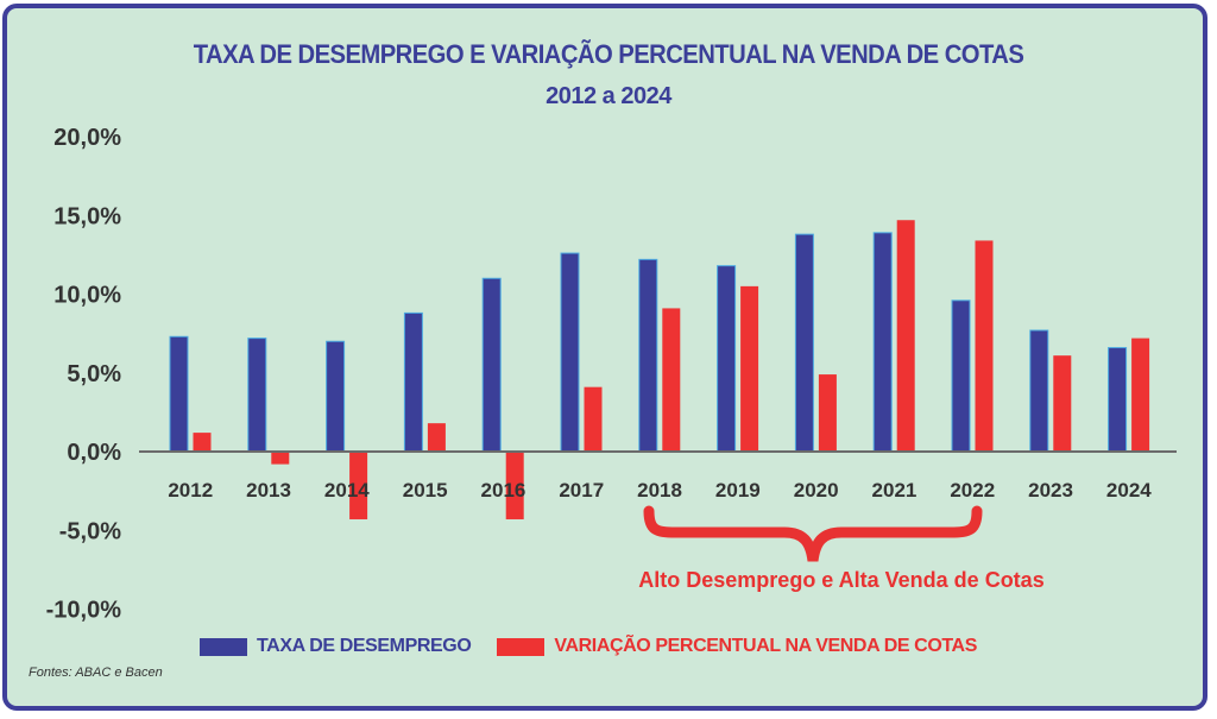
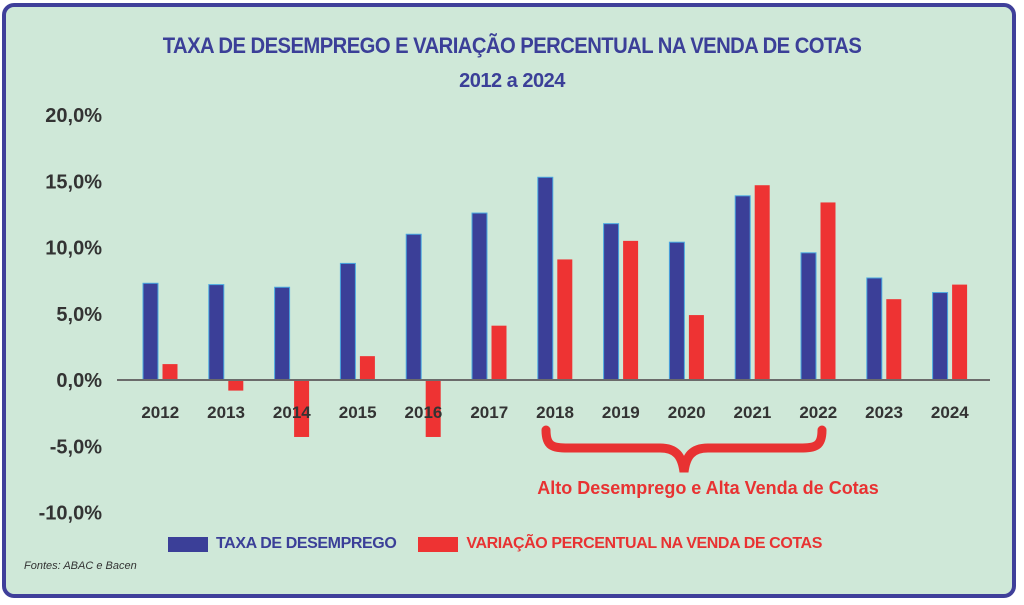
TAXA DE DESEMPREGO/2018: 12,2% -> 15,3%
TAXA DE DESEMPREGO/2020: 13,8% -> 10,4%
